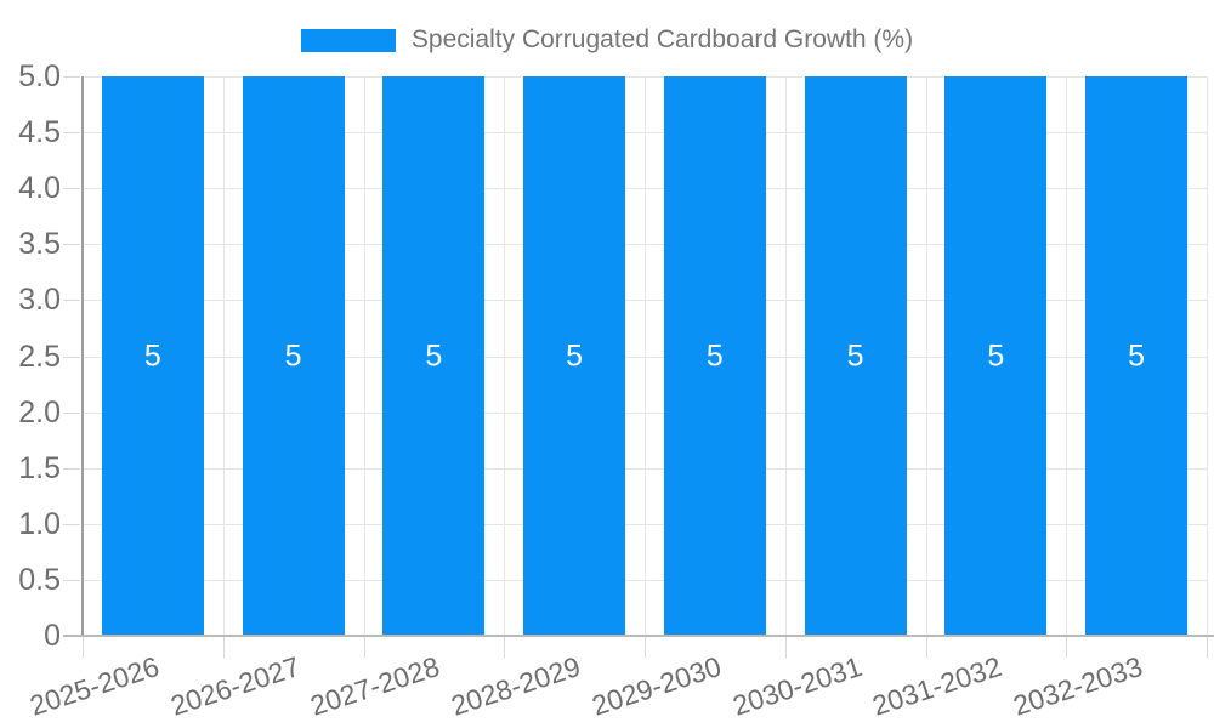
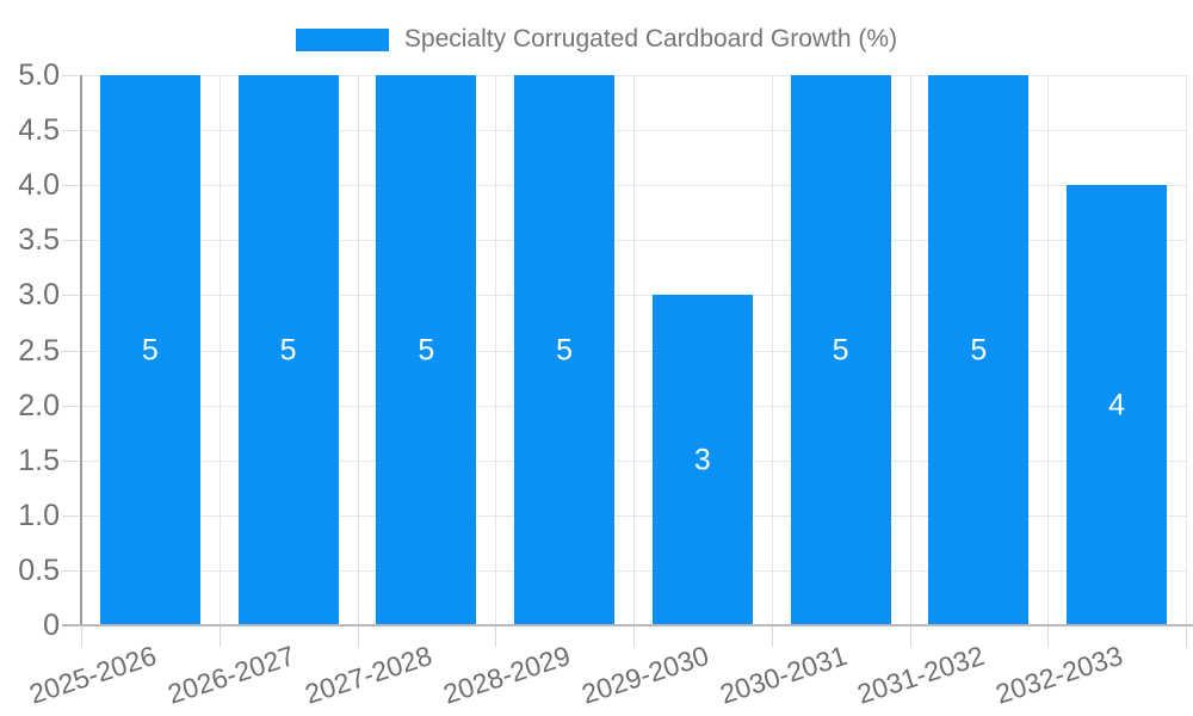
2029-2030: 5 -> 3
2032-2033: 5 -> 4
